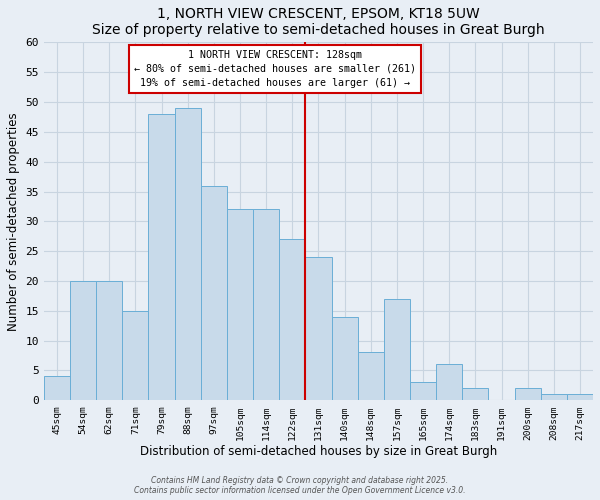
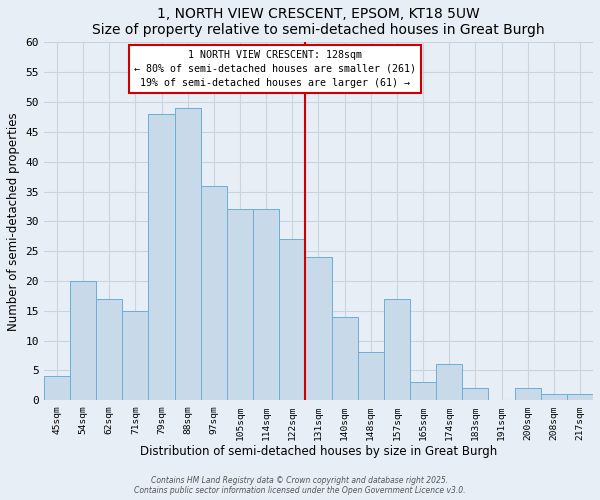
62sqm: 20 -> 17
